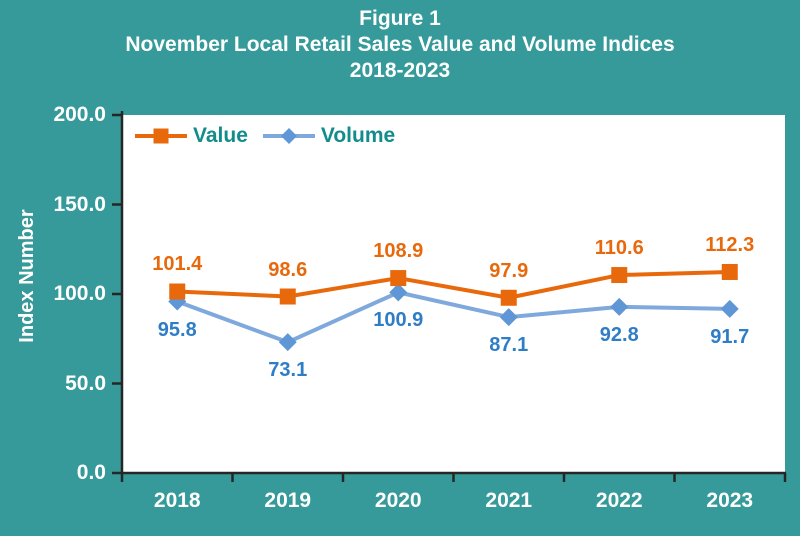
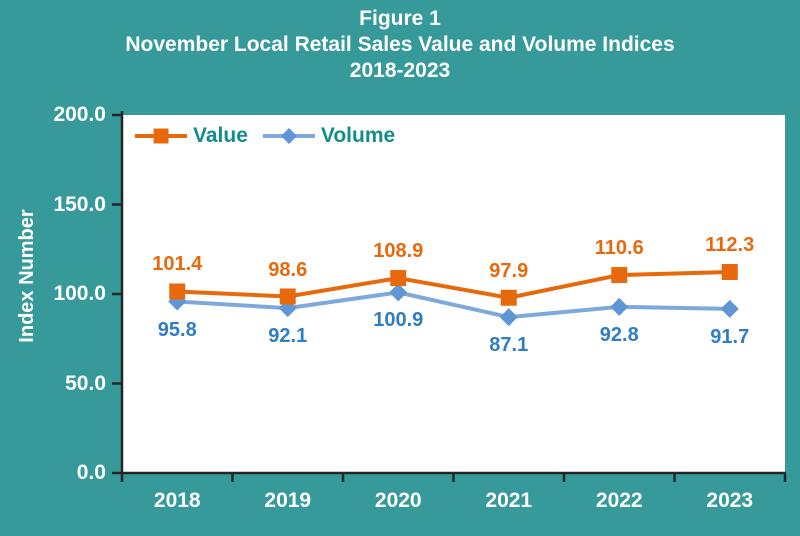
Volume/2019: 73.1 -> 92.1
